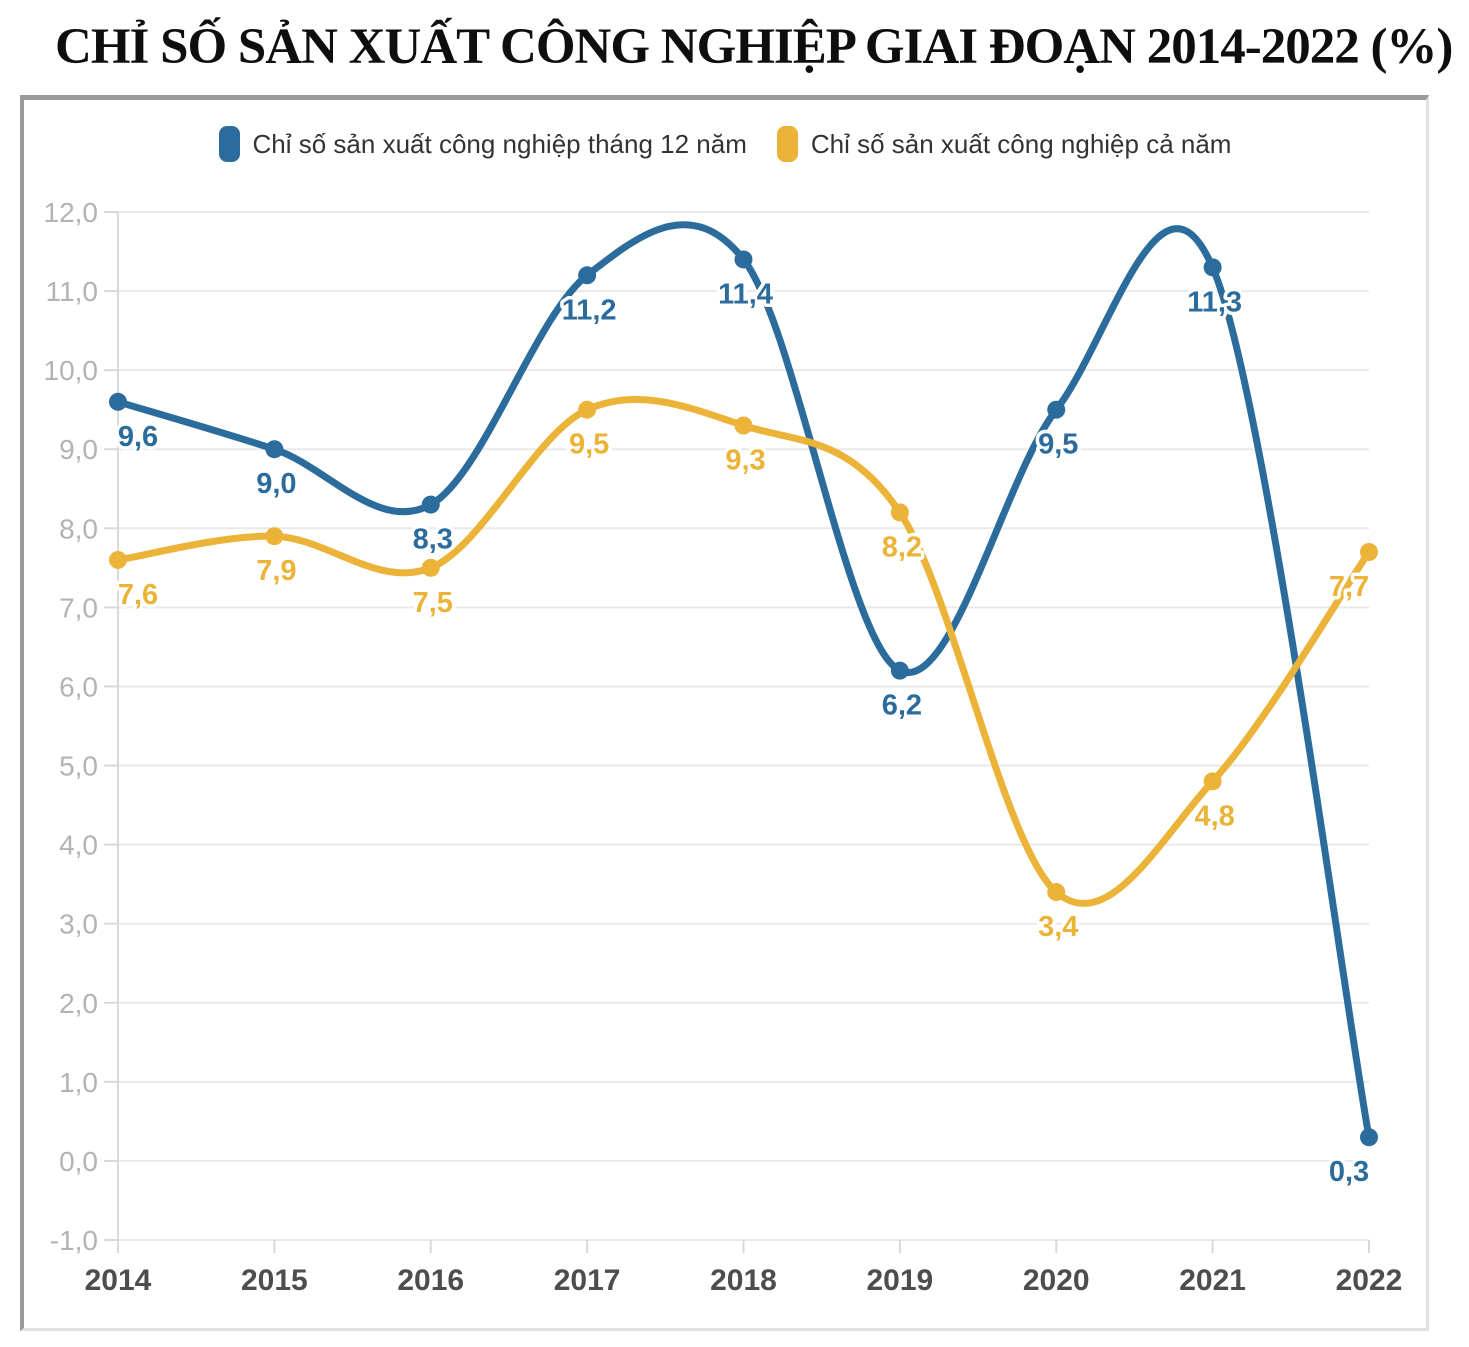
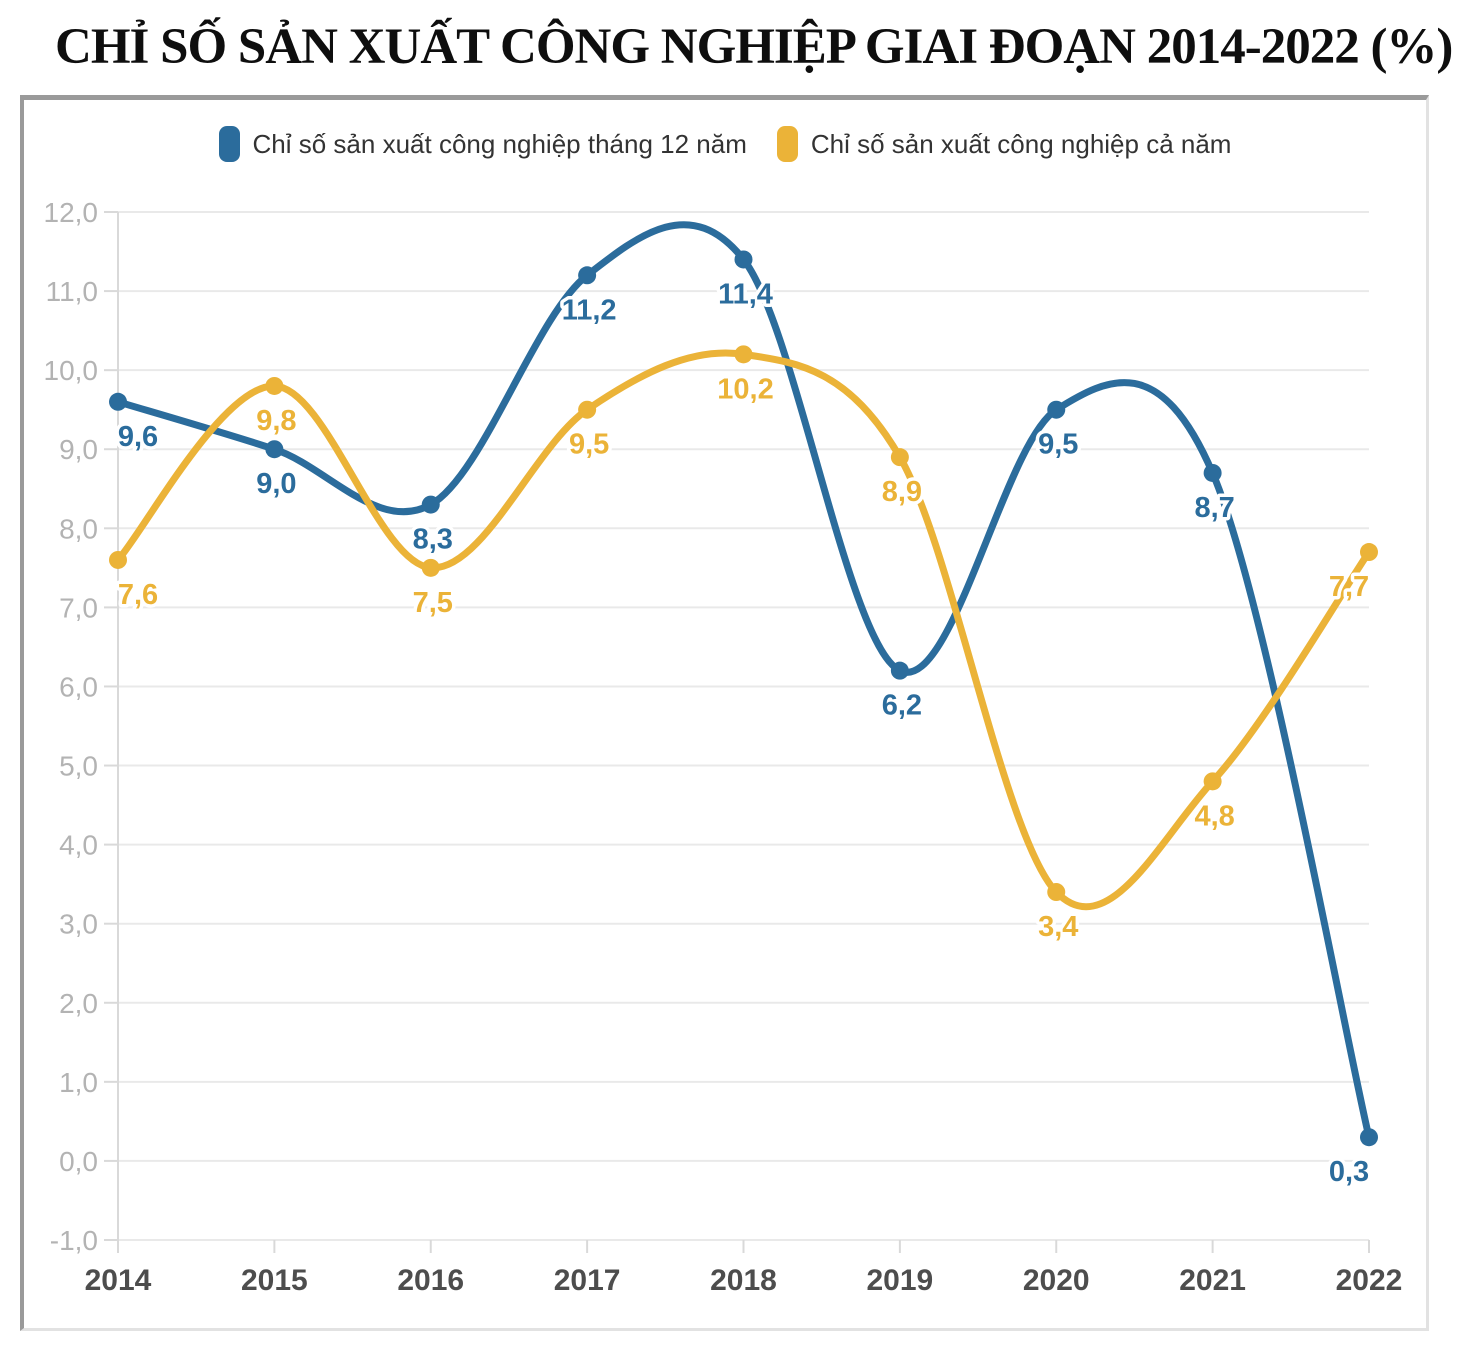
Chỉ số sản xuất công nghiệp cả năm/2015: 7,9 -> 9,8
Chỉ số sản xuất công nghiệp cả năm/2018: 9,3 -> 10,2
Chỉ số sản xuất công nghiệp cả năm/2019: 8,2 -> 8,9
Chỉ số sản xuất công nghiệp tháng 12 năm/2021: 11,3 -> 8,7
